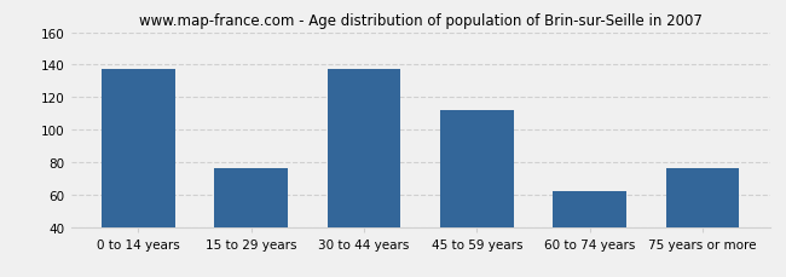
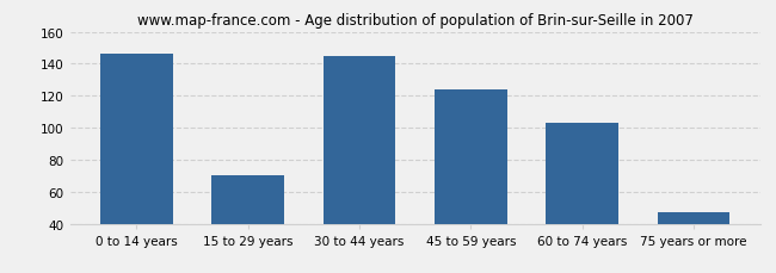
0 to 14 years: 137 -> 146
15 to 29 years: 76 -> 70
30 to 44 years: 137 -> 145
45 to 59 years: 112 -> 124
60 to 74 years: 62 -> 103
75 years or more: 76 -> 47
